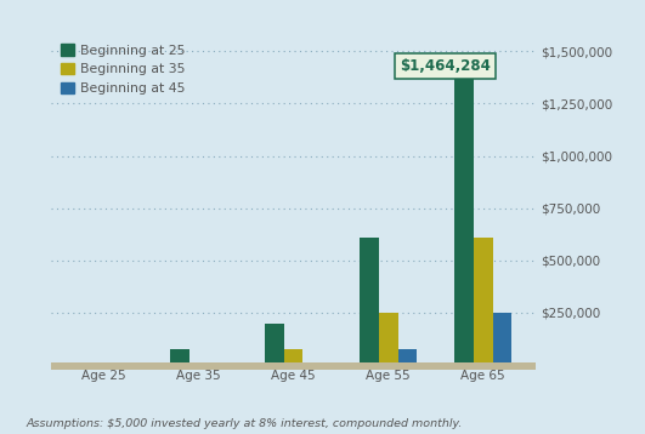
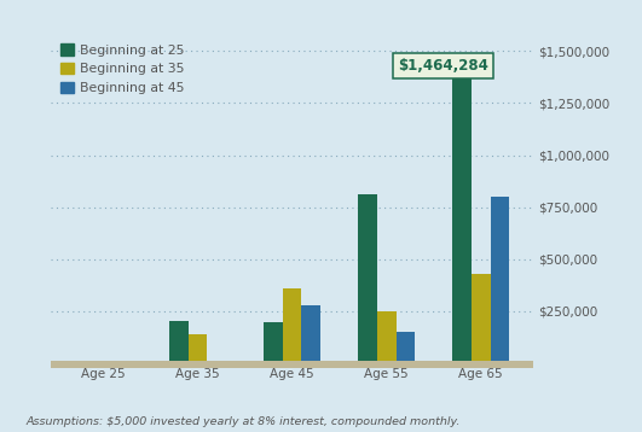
Beginning at 25/Age 35: $70,000 -> $200,000
Beginning at 35/Age 35: $10,000 -> $140,000
Beginning at 35/Age 45: $70,000 -> $360,000
Beginning at 45/Age 45: $10,000 -> $280,000
Beginning at 25/Age 55: $610,000 -> $810,000
Beginning at 45/Age 55: $70,000 -> $150,000
Beginning at 35/Age 65: $610,000 -> $430,000
Beginning at 45/Age 65: $250,000 -> $800,000
